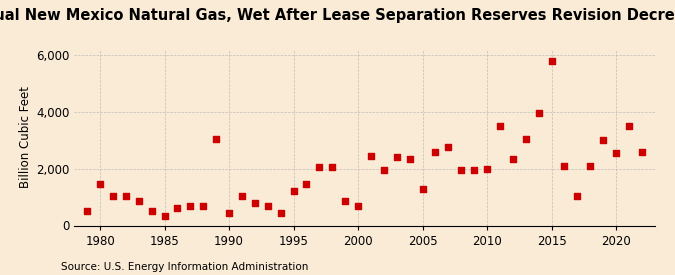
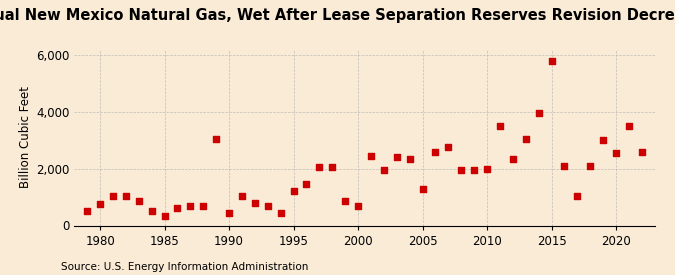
1980: 1,450 -> 750
